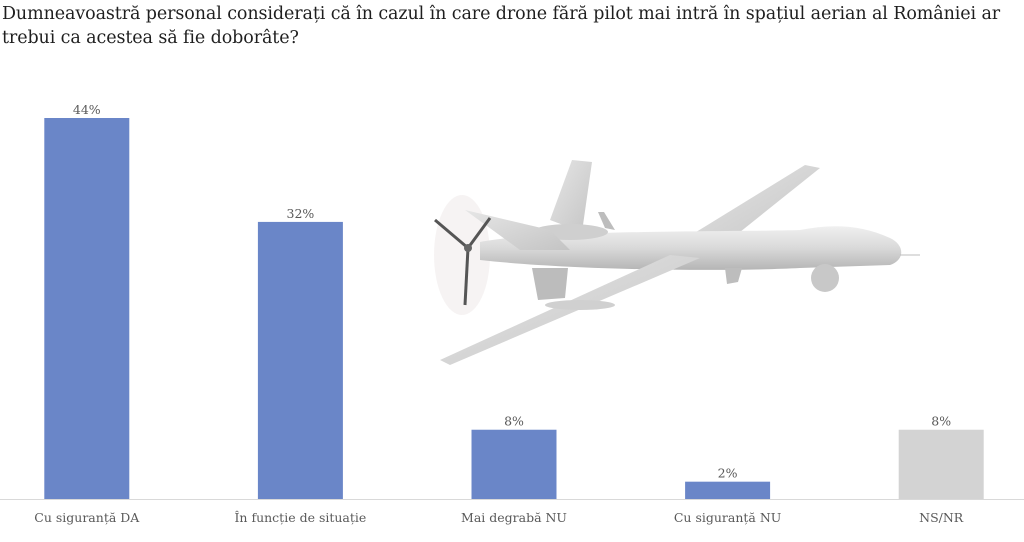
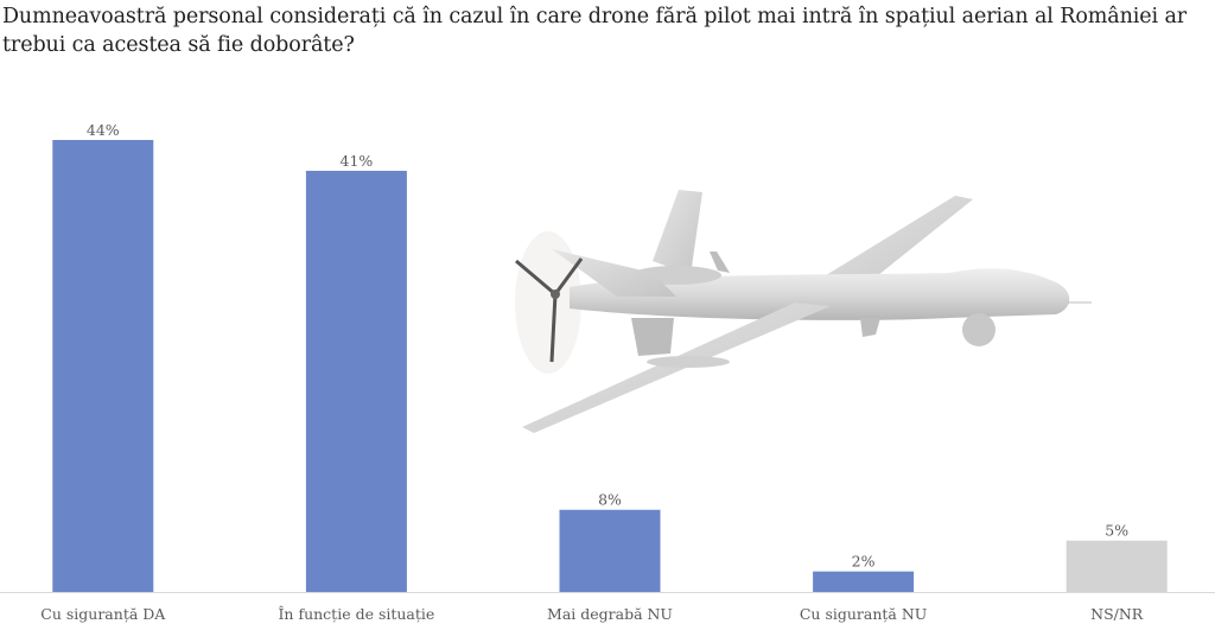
În funcție de situație: 32% -> 41%
NS/NR: 8% -> 5%
